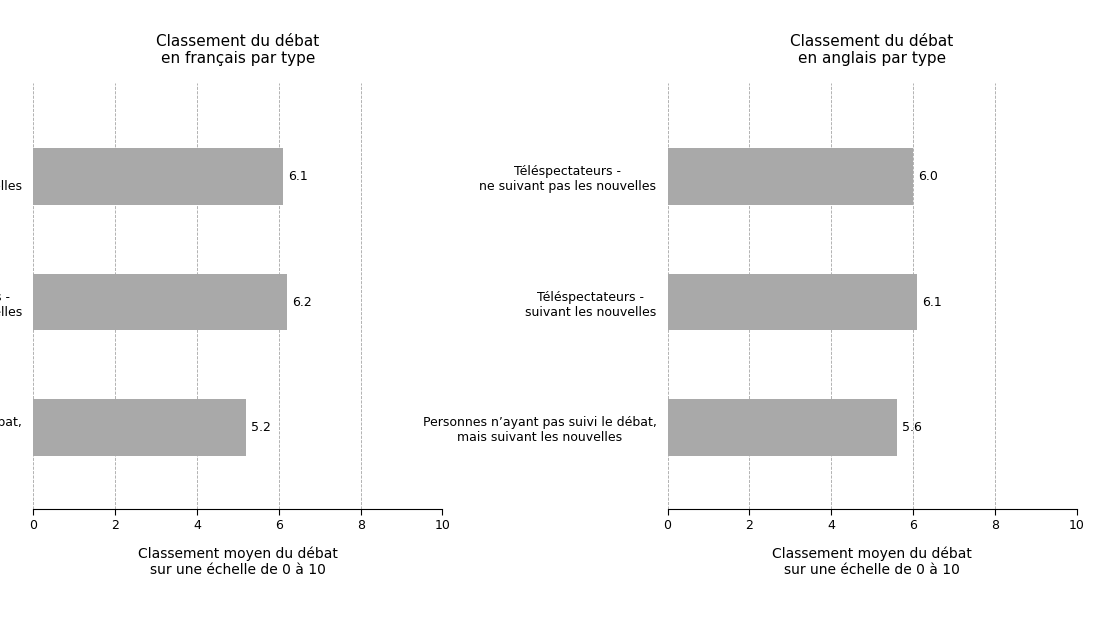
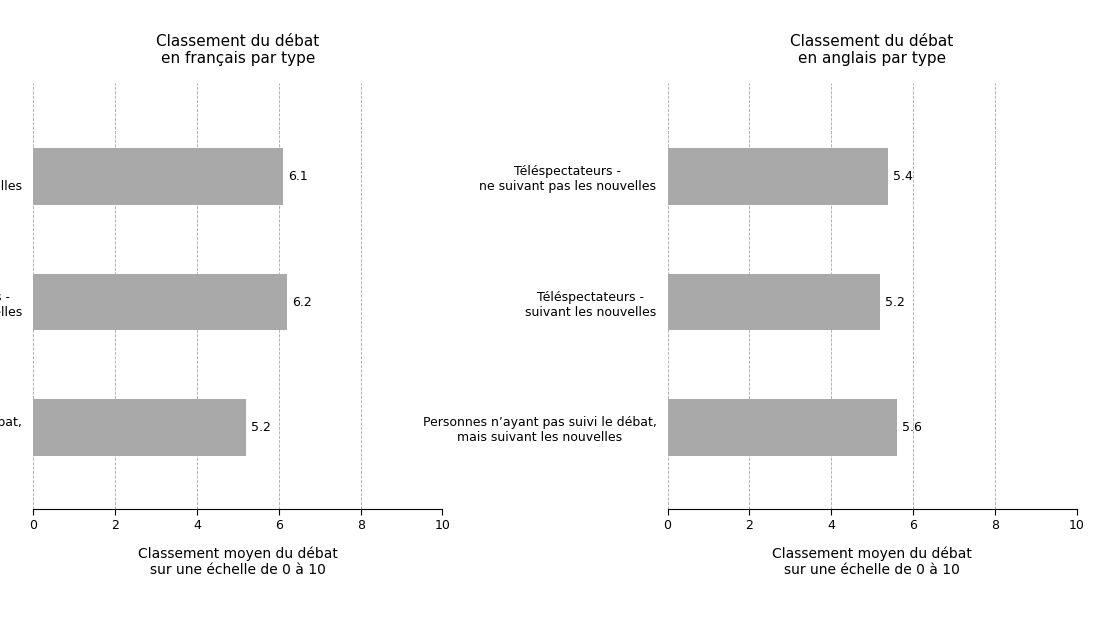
Classement du débat en anglais par type/Téléspectateurs - ne suivant pas les nouvelles: 6.0 -> 5.4
Classement du débat en anglais par type/Téléspectateurs - suivant les nouvelles: 6.1 -> 5.2
